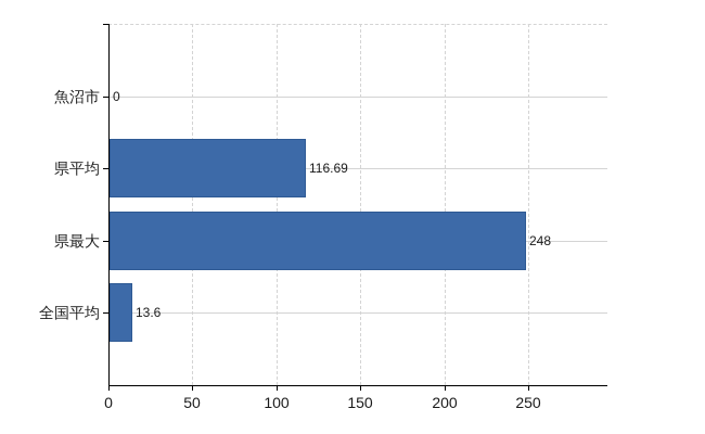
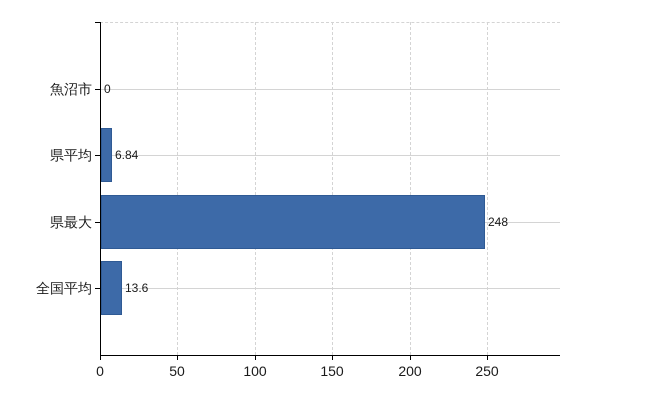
県平均: 116.69 -> 6.84
